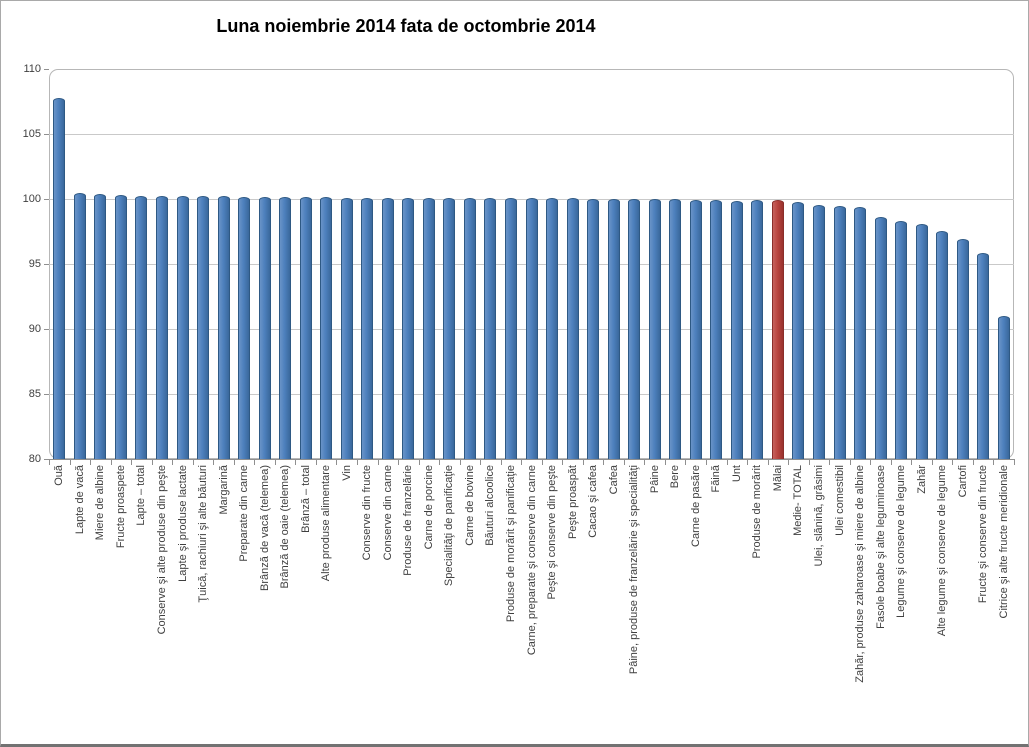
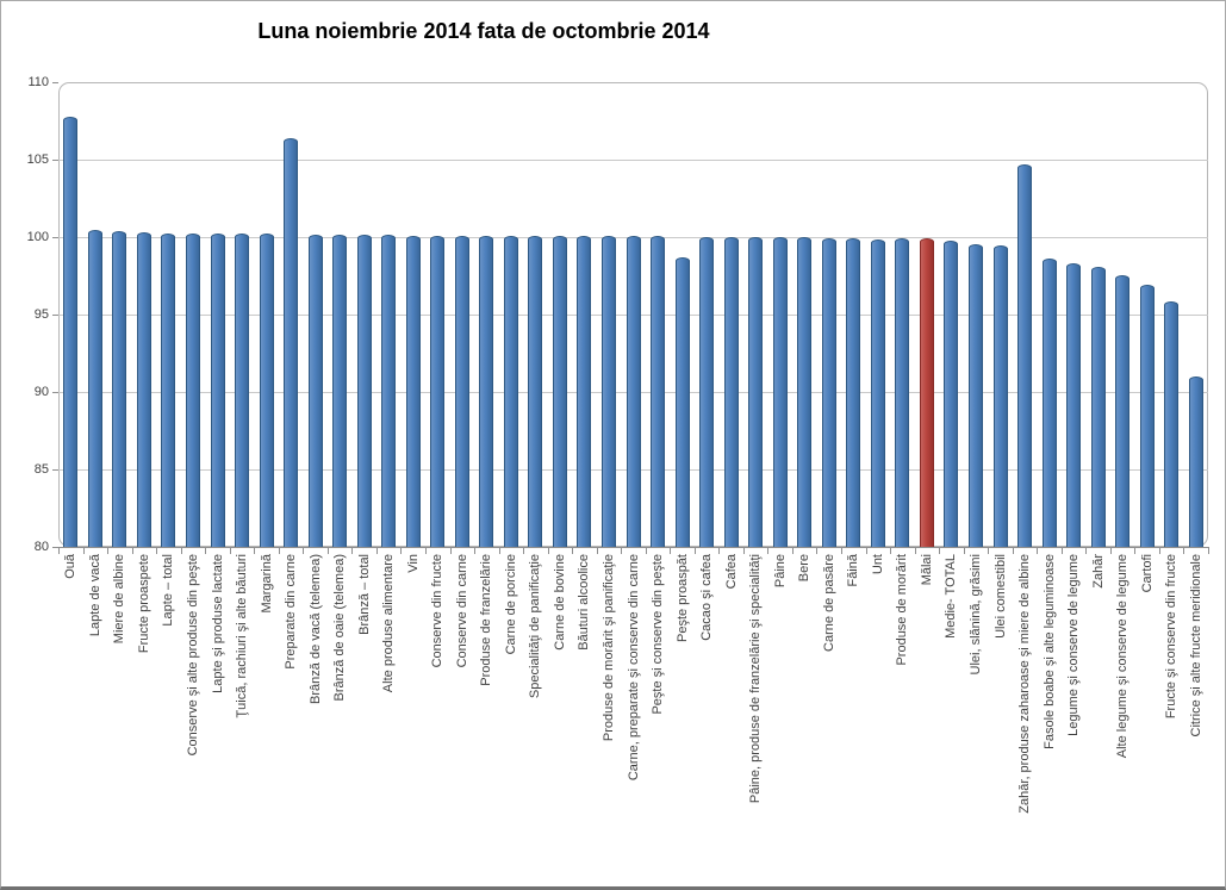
Preparate din carne: 100.2 -> 106.4
Peşte proaspăt: 100.0 -> 98.7
Zahăr, produse zaharoase şi miere de albine: 99.4 -> 104.7
